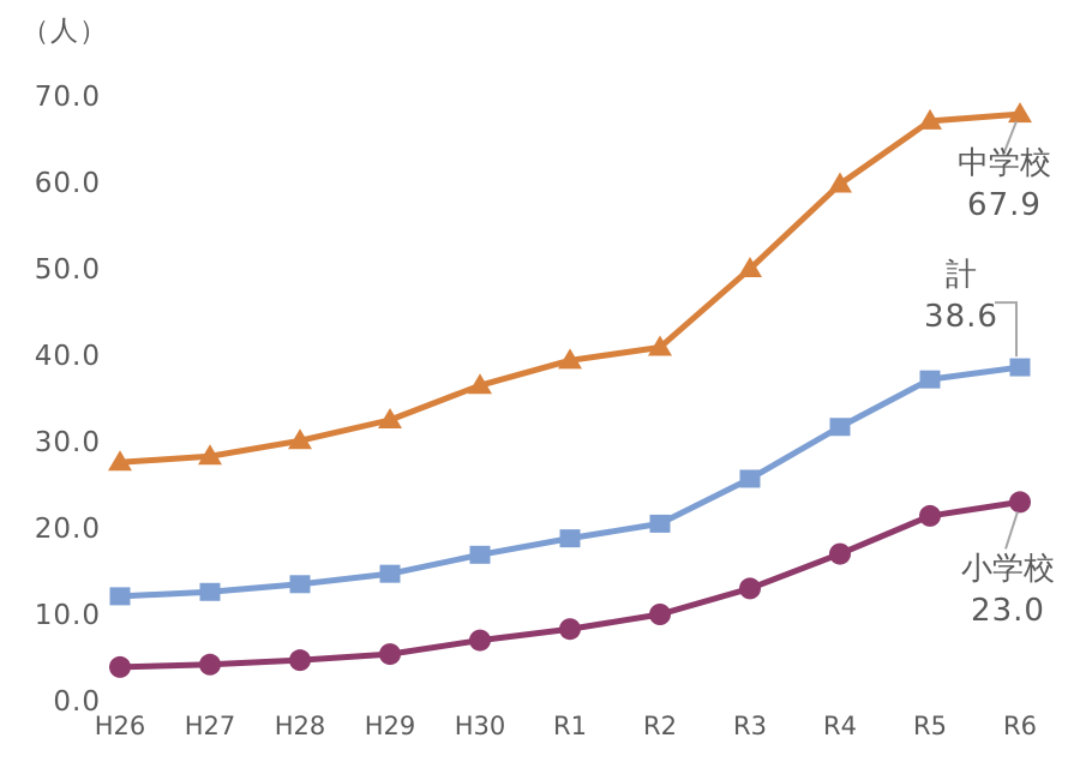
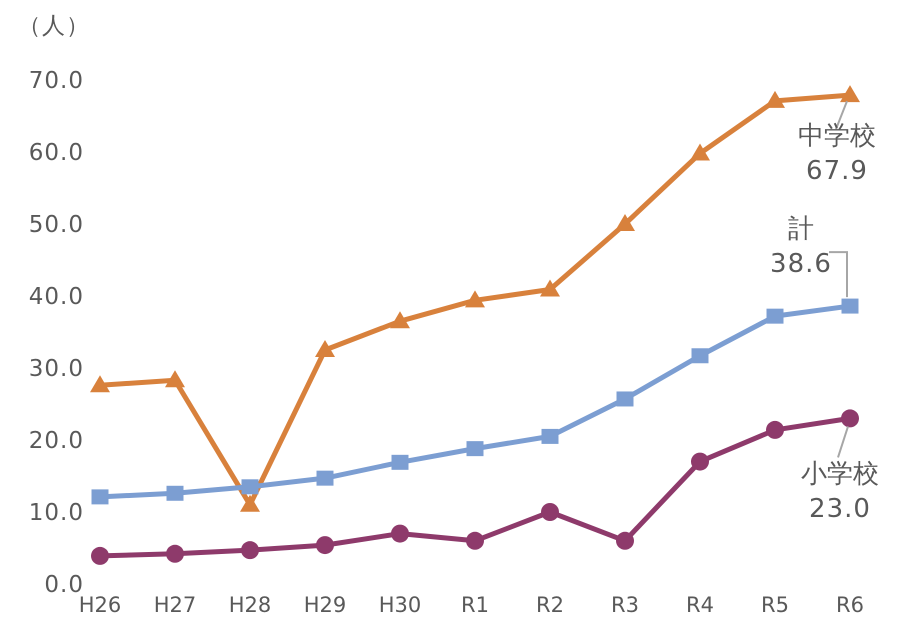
中学校/H28: 30 -> 11
小学校/R1: 8 -> 6
小学校/R3: 13 -> 6
